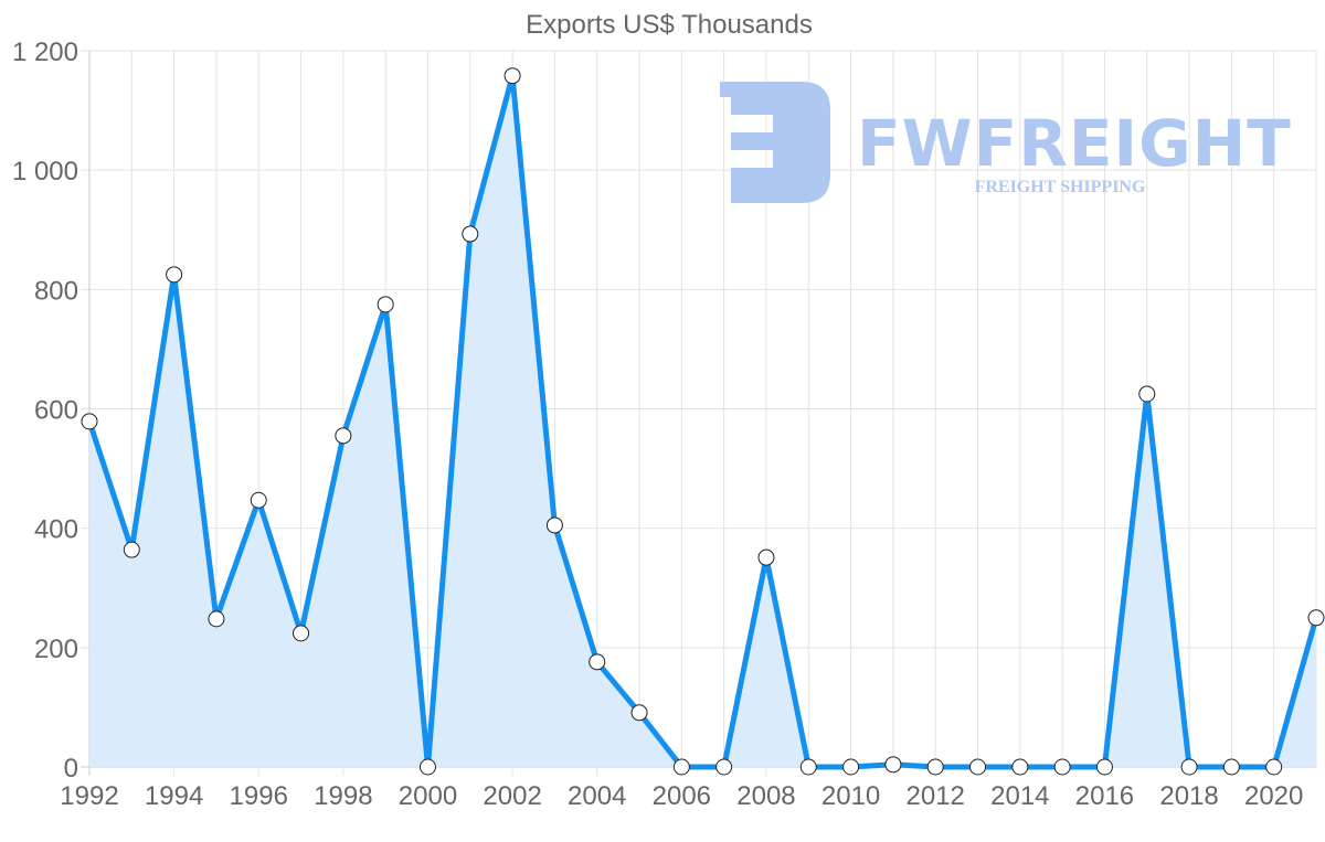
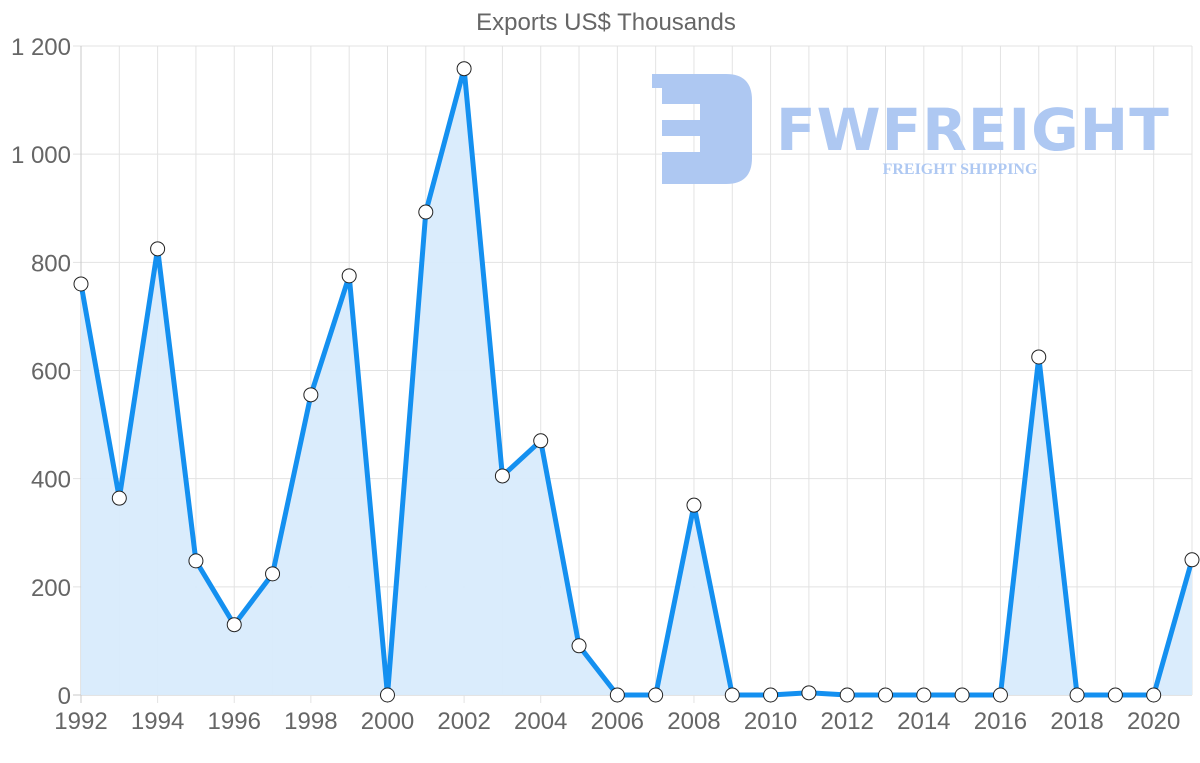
1992: 580 -> 760
1996: 450 -> 130
2004: 180 -> 470
